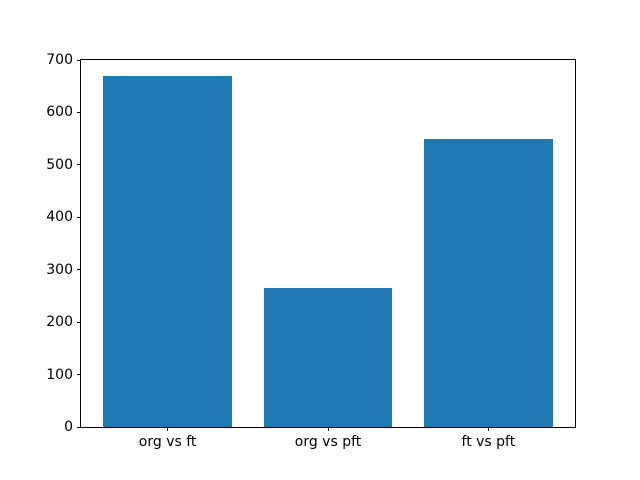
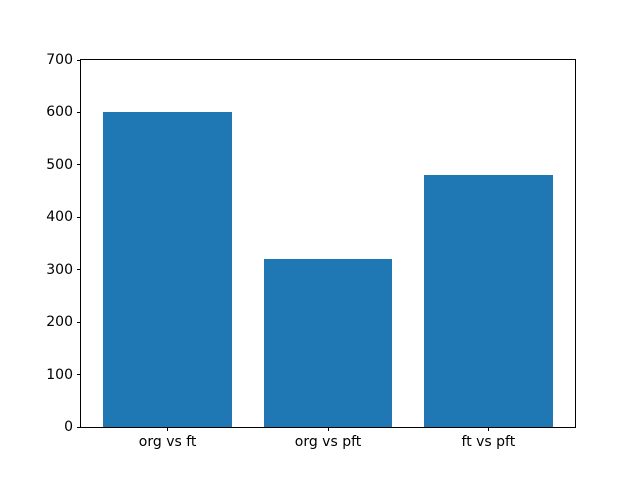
org vs ft: 670 -> 600
org vs pft: 260 -> 320
ft vs pft: 550 -> 480
